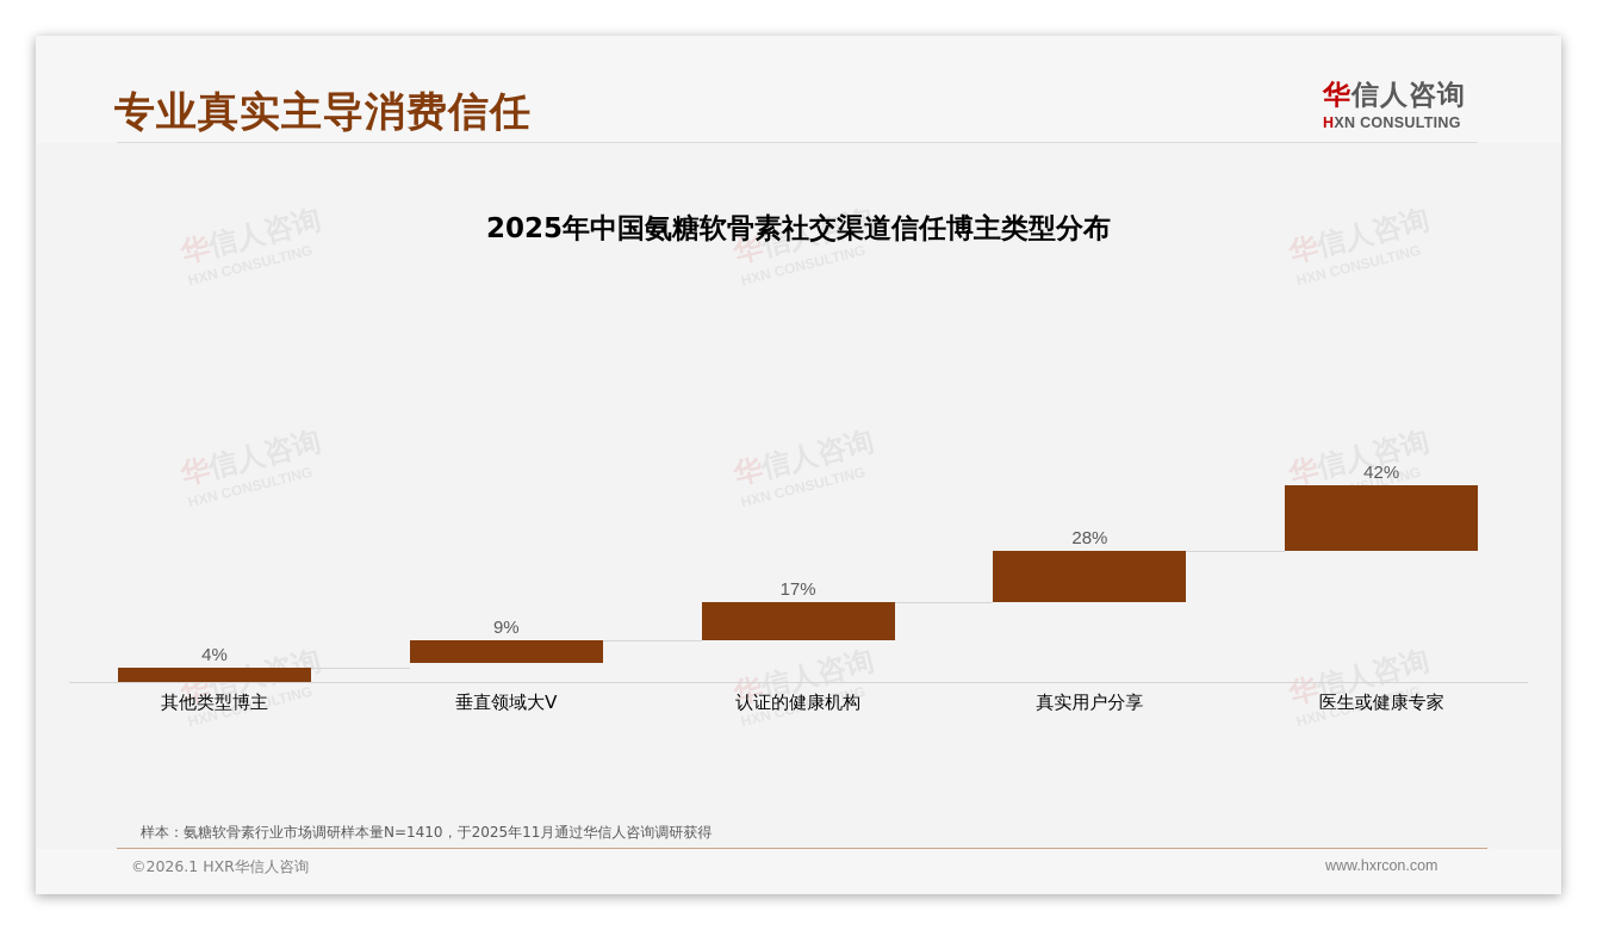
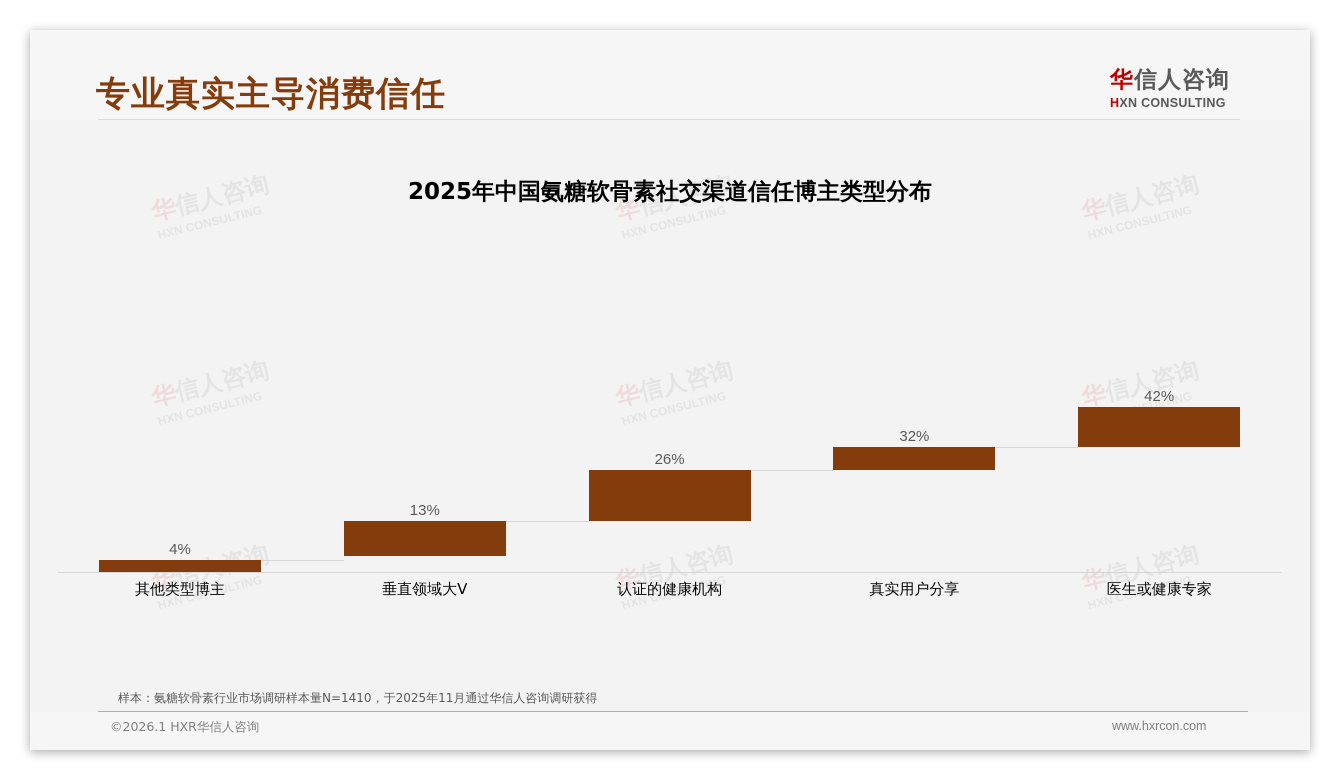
垂直领域大V: 9% -> 13%
认证的健康机构: 17% -> 26%
真实用户分享: 28% -> 32%
